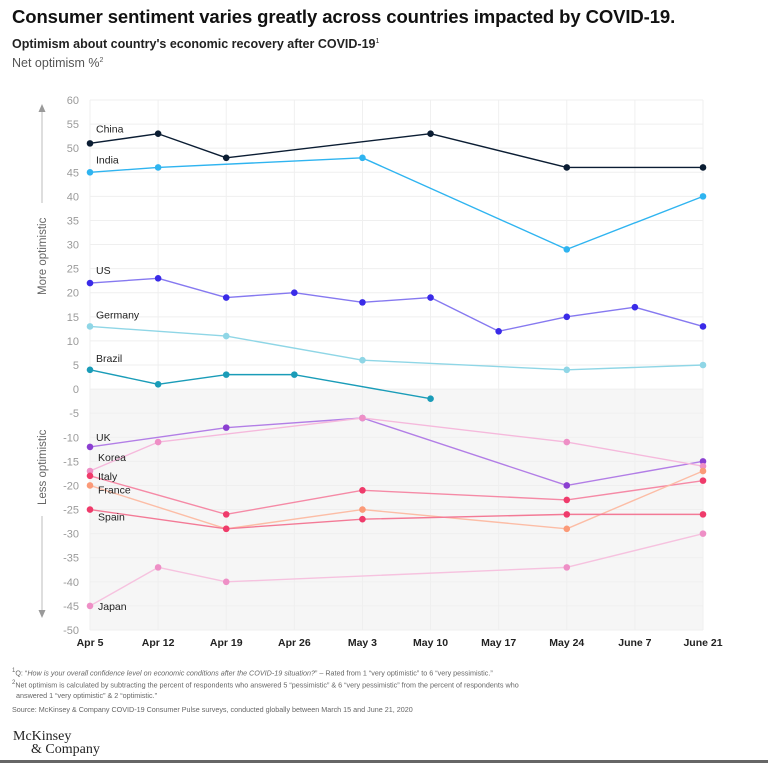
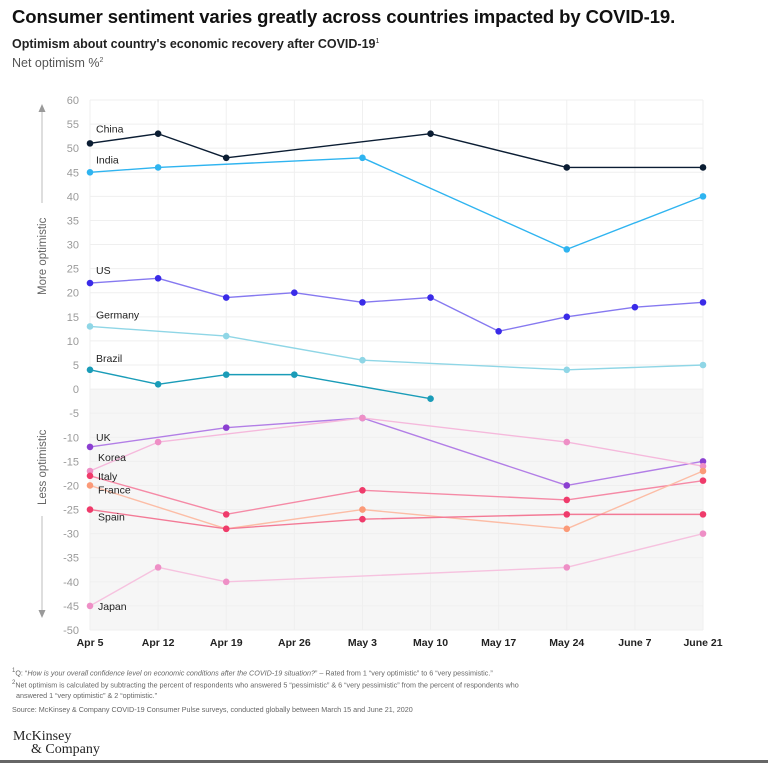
US/June 21: 13 -> 18
